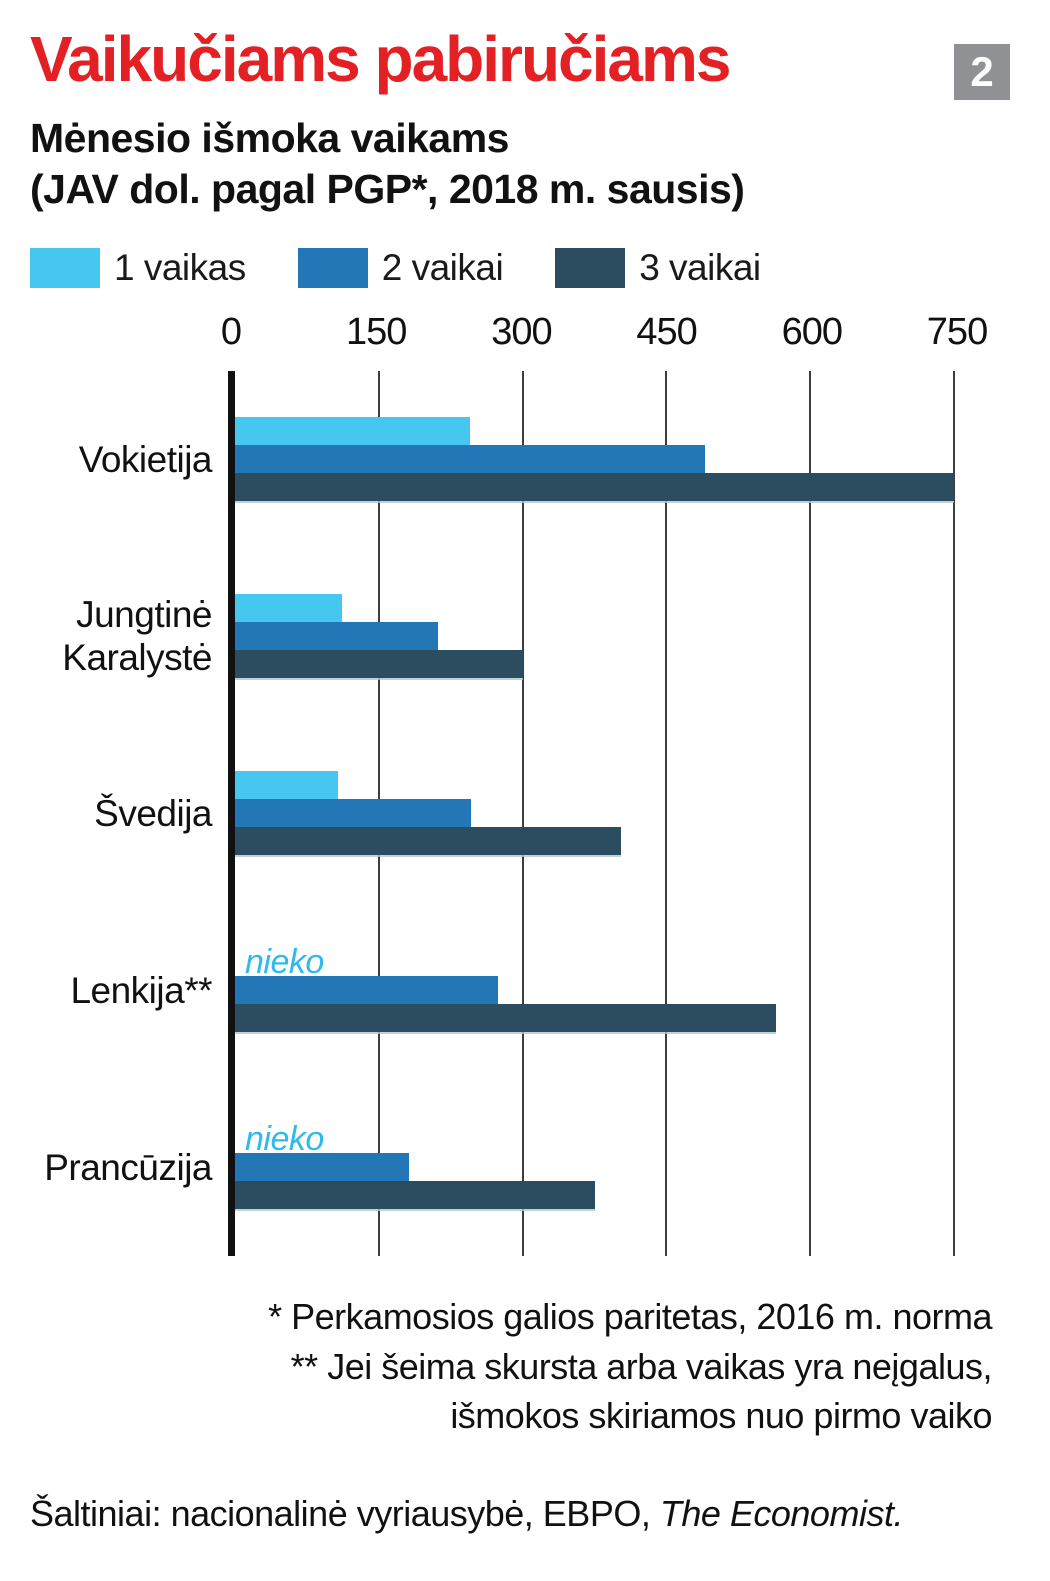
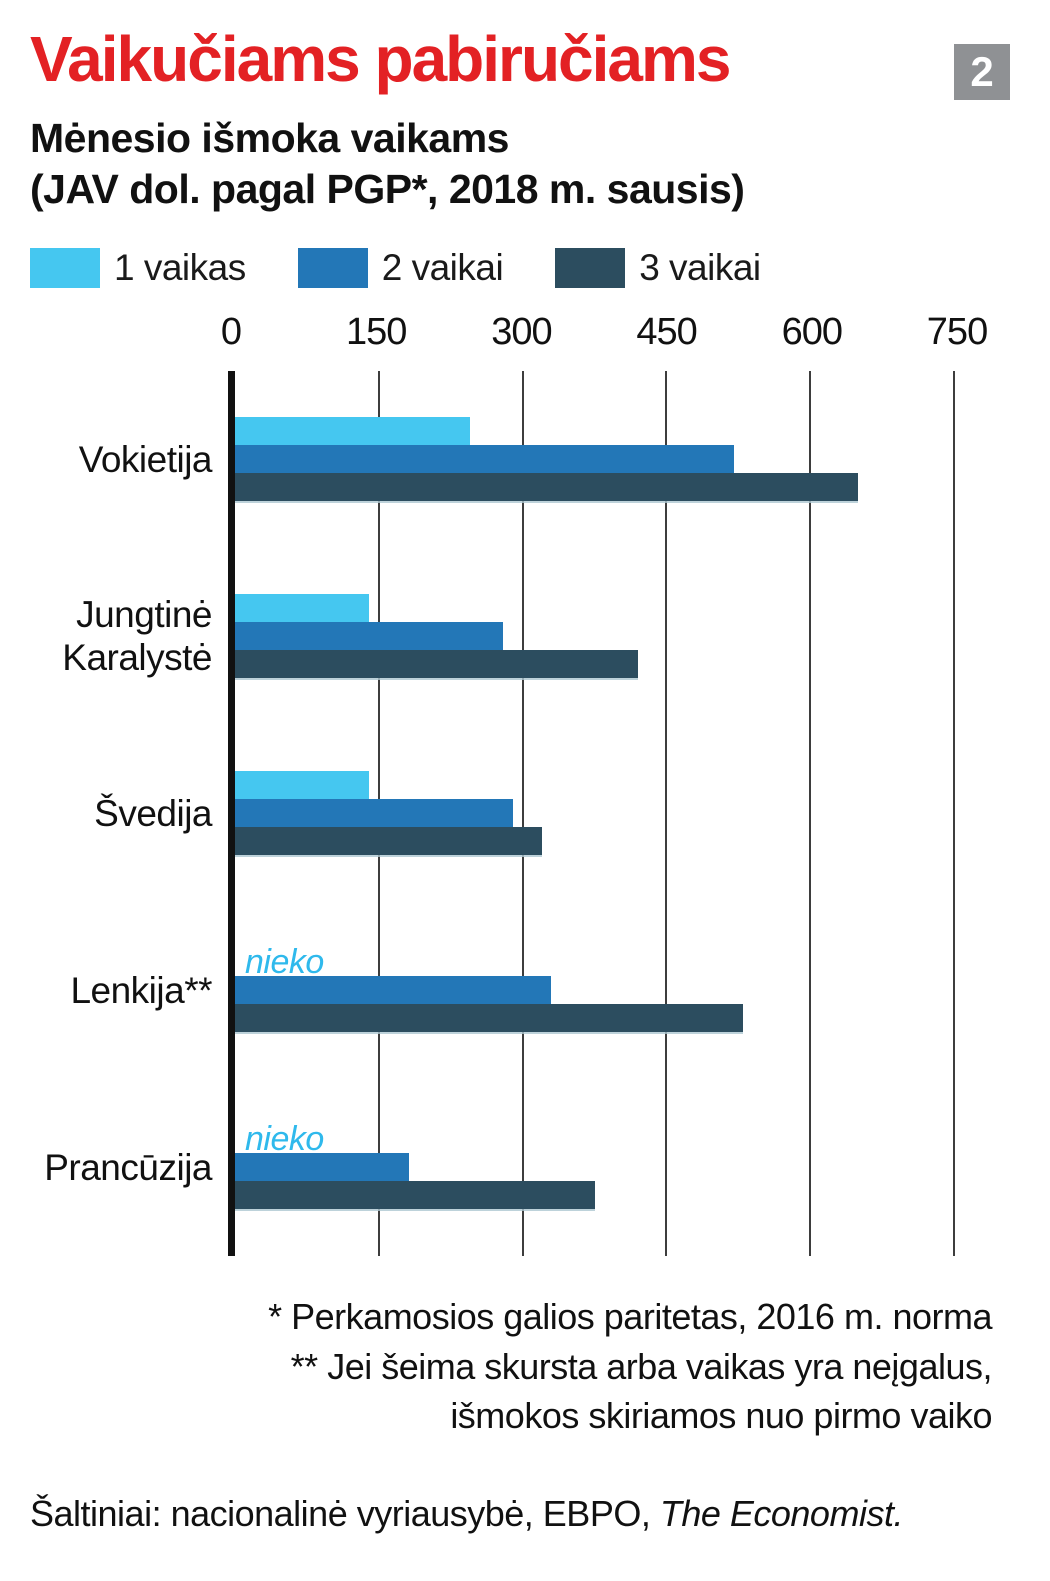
2 vaikai/Vokietija: 490 -> 520
3 vaikai/Vokietija: 750 -> 650
1 vaikas/Jungtinė Karalystė: 110 -> 140
2 vaikai/Jungtinė Karalystė: 210 -> 280
3 vaikai/Jungtinė Karalystė: 300 -> 420
1 vaikas/Švedija: 110 -> 140
2 vaikai/Švedija: 250 -> 290
3 vaikai/Švedija: 400 -> 320
2 vaikai/Lenkija**: 270 -> 330
3 vaikai/Lenkija**: 560 -> 530
